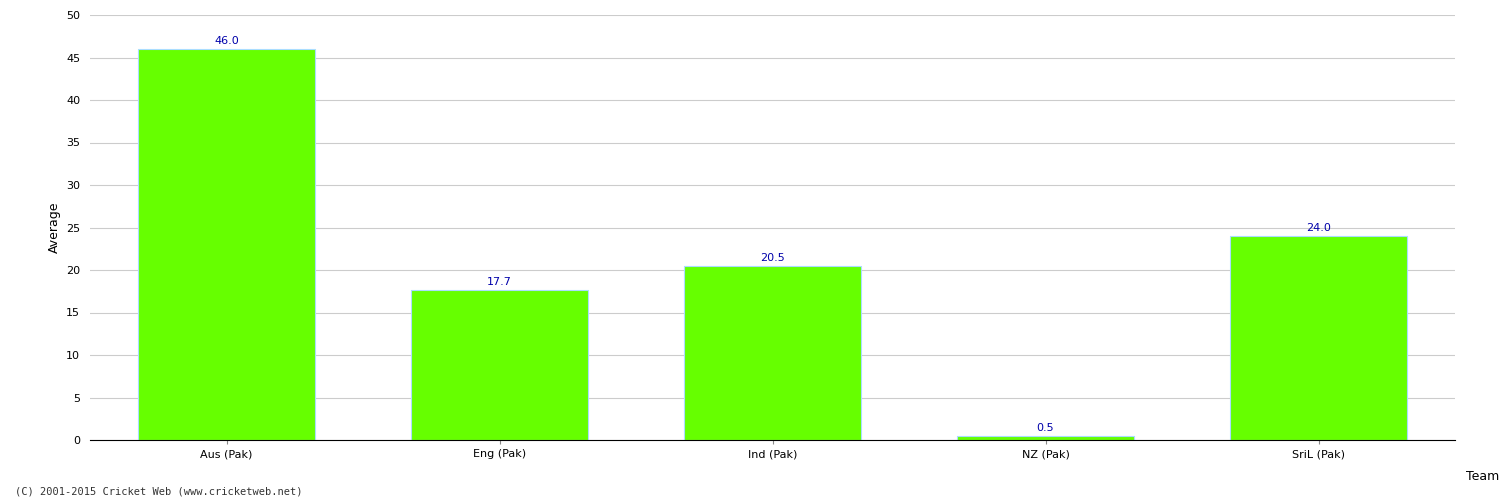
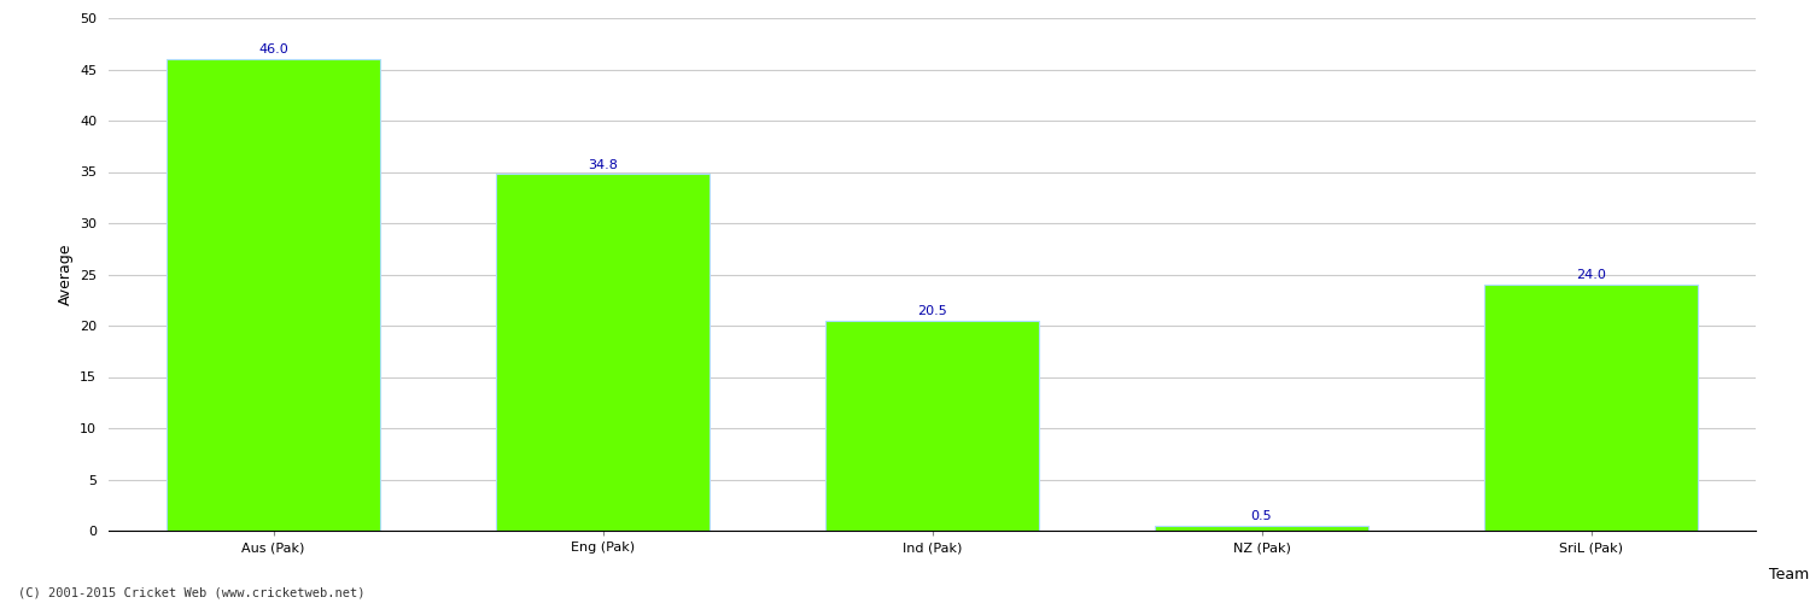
Eng (Pak): 17.7 -> 34.8
